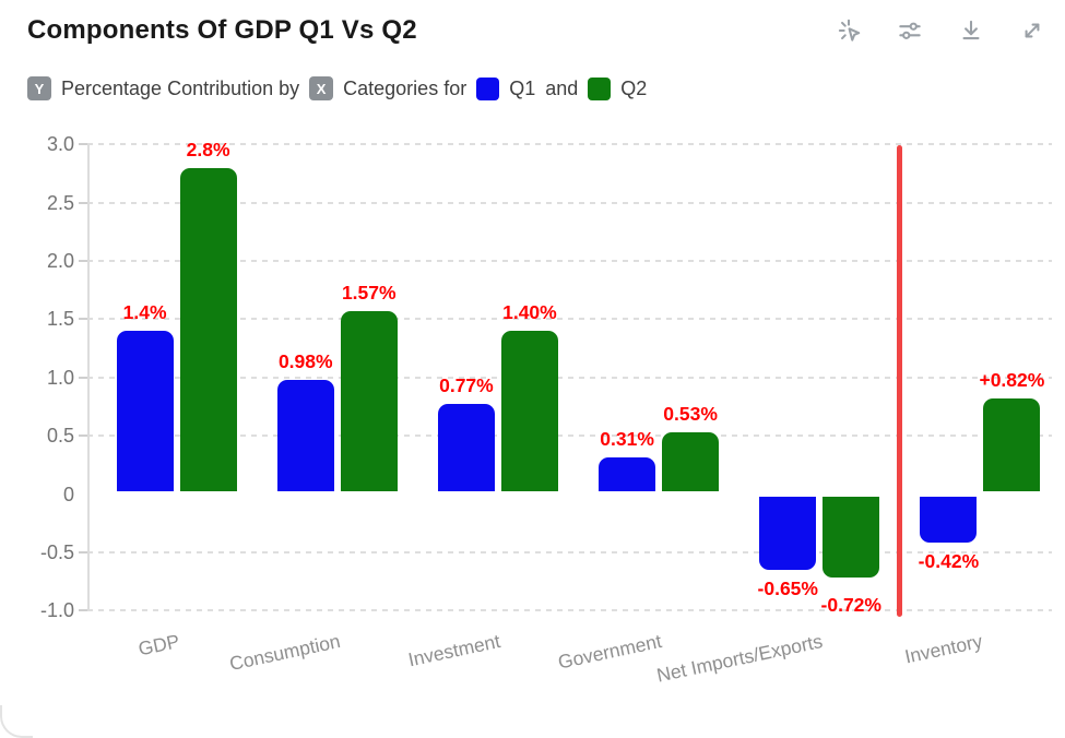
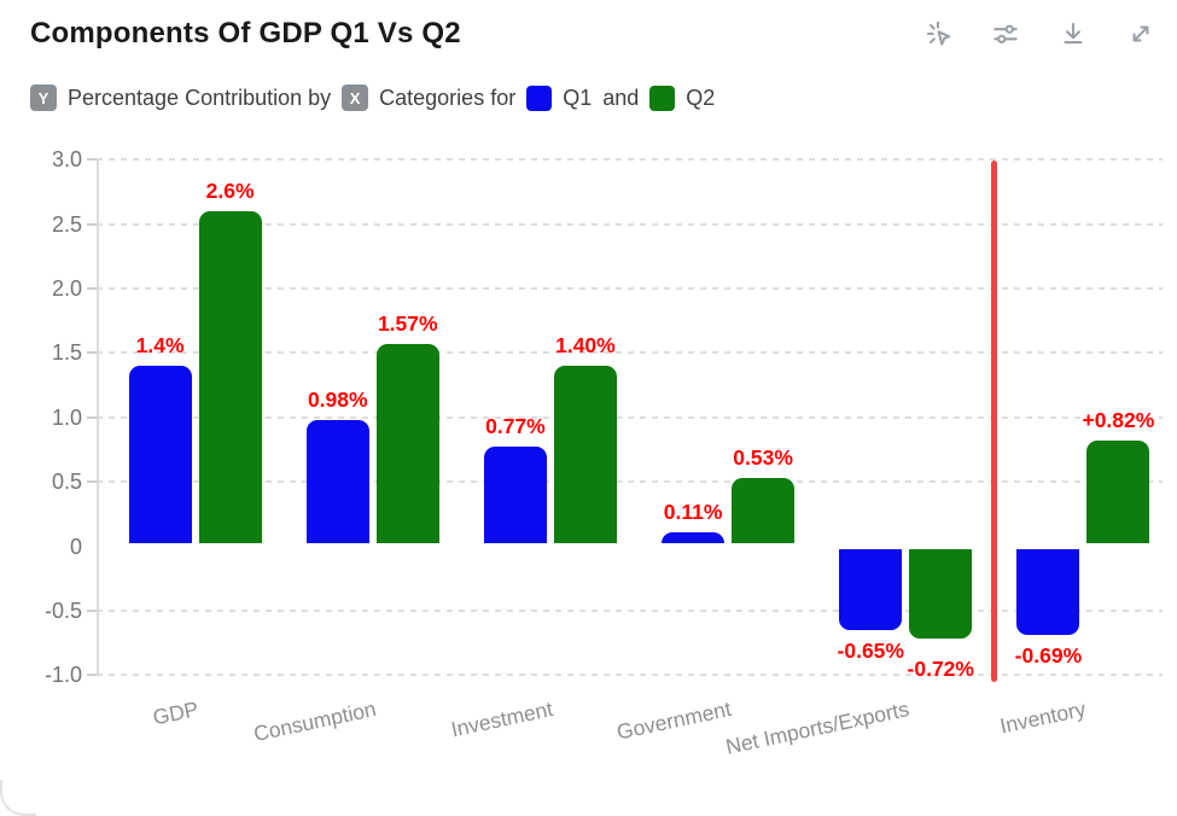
Q2/GDP: 2.8% -> 2.6%
Q1/Government: 0.31% -> 0.11%
Q1/Inventory: -0.42% -> -0.69%
